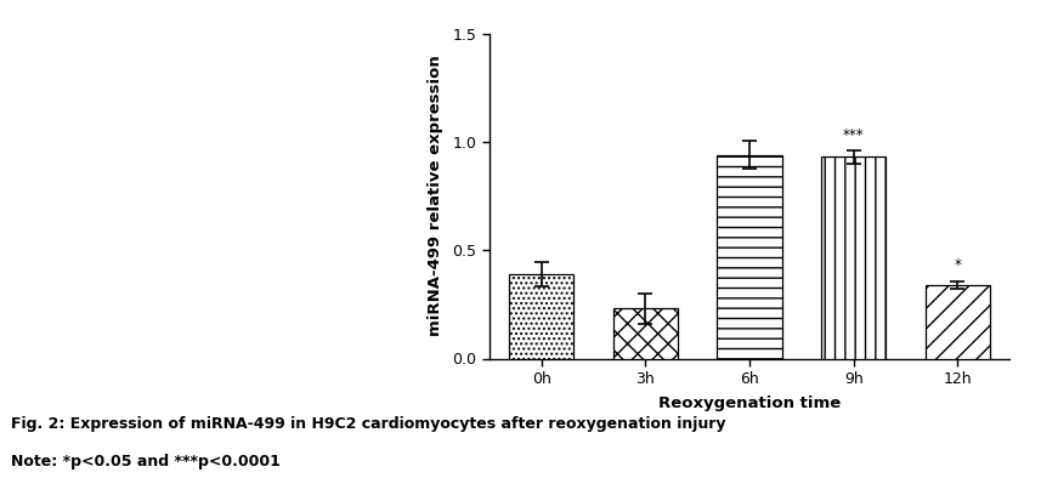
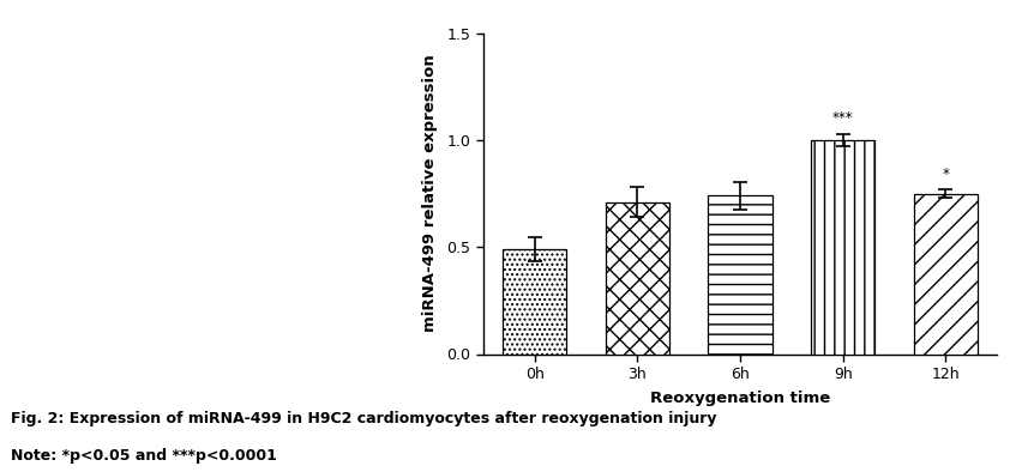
0h: 0.39 -> 0.49
3h: 0.23 -> 0.71
6h: 0.94 -> 0.74
9h: 0.93 -> 1.00
12h: 0.34 -> 0.75
